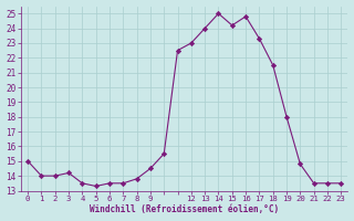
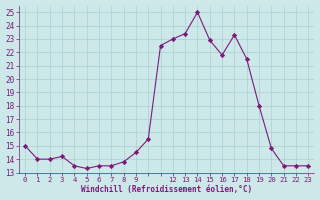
13: 24.0 -> 23.4
15: 24.2 -> 22.9
16: 24.8 -> 21.8
